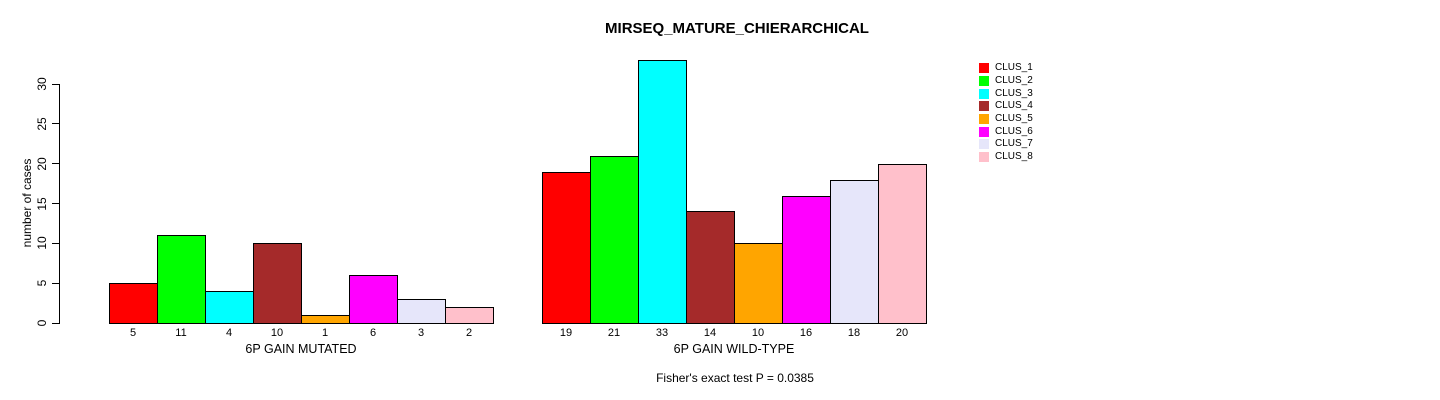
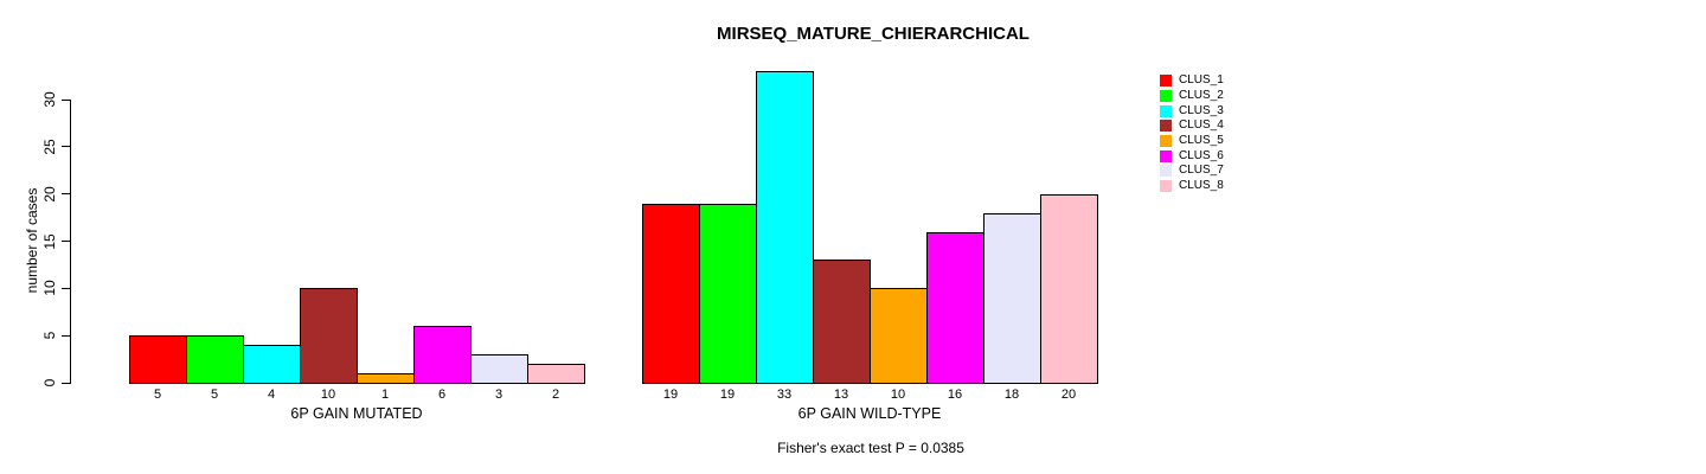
CLUS_2/6P GAIN MUTATED: 11 -> 5
CLUS_2/6P GAIN WILD-TYPE: 21 -> 19
CLUS_4/6P GAIN WILD-TYPE: 14 -> 13
